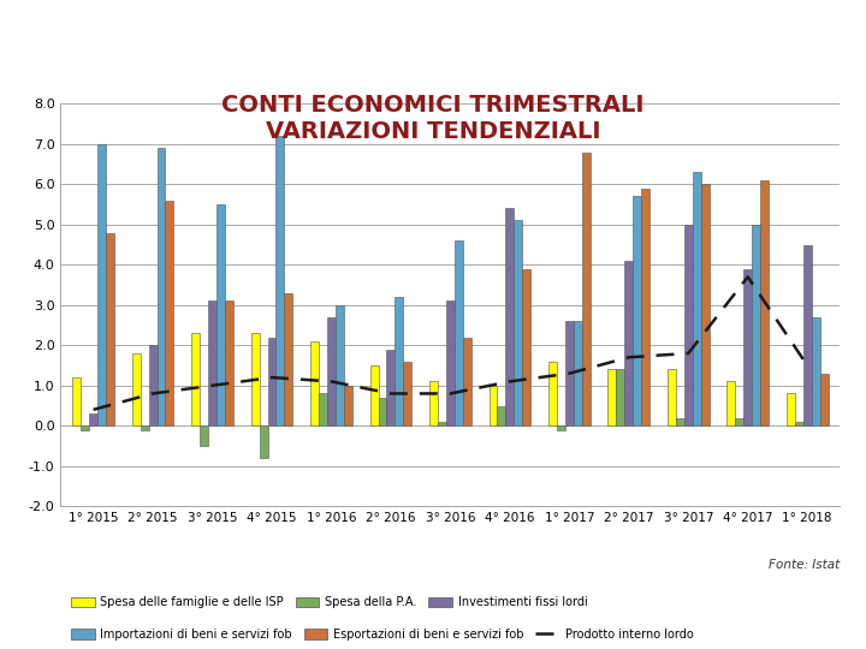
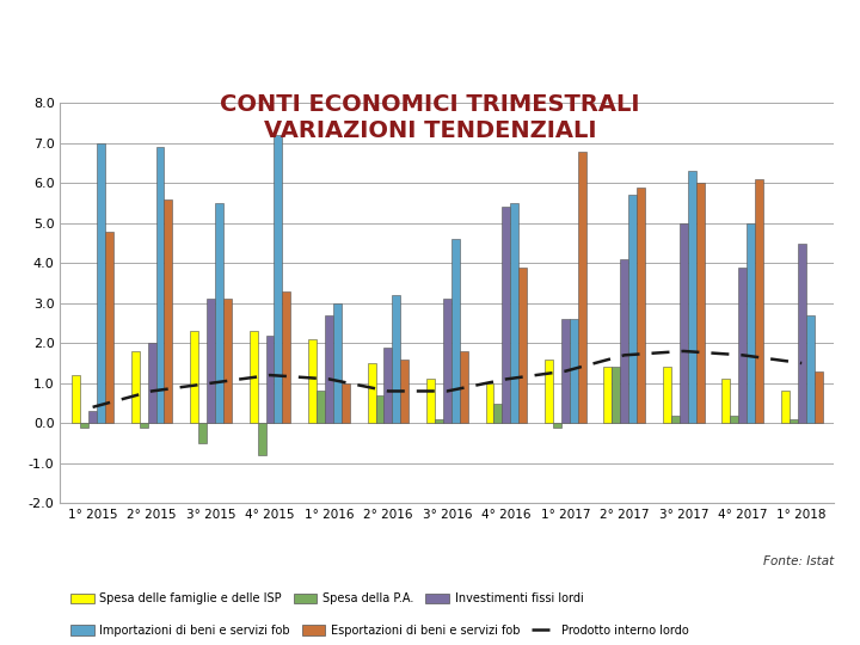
Esportazioni di beni e servizi fob/3° 2016: 2.2 -> 1.8
Importazioni di beni e servizi fob/4° 2016: 5.1 -> 5.5
Prodotto interno lordo/4° 2017: 3.7 -> 1.7
